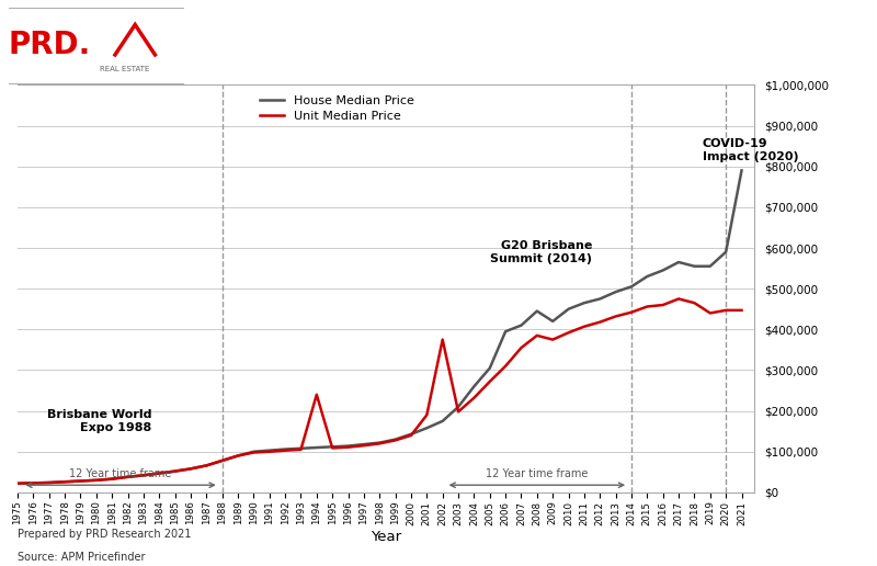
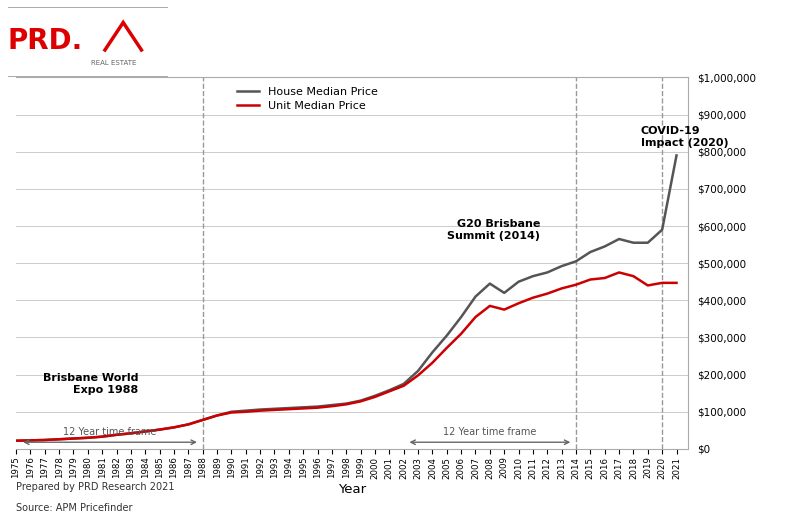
Unit Median Price/1994: $240,000 -> $107,000
Unit Median Price/2001: $190,000 -> $155,000
Unit Median Price/2002: $375,000 -> $170,000
House Median Price/2006: $395,000 -> $355,000
